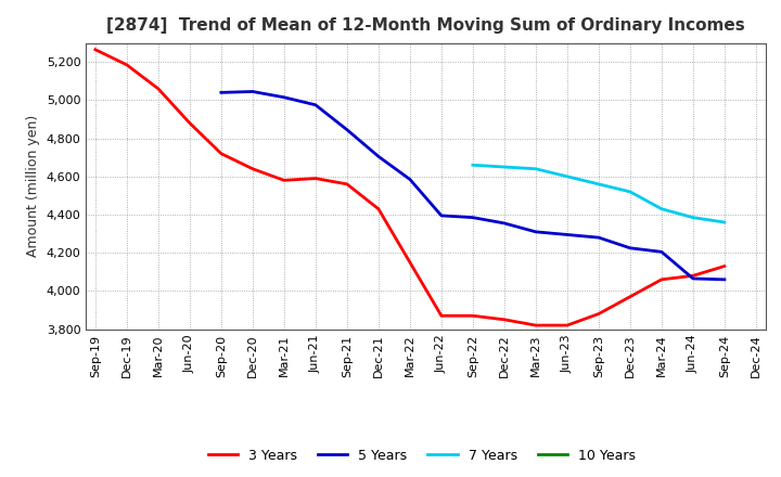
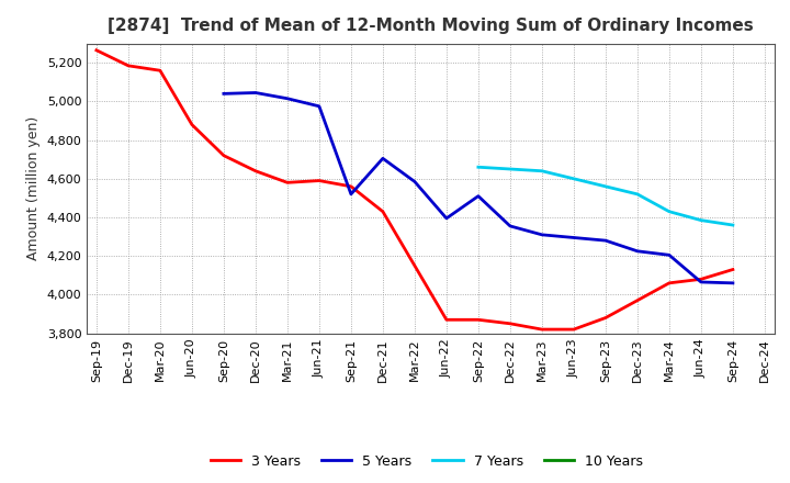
3 Years/Mar-20: 5,060 -> 5,160
5 Years/Sep-21: 4,840 -> 4,520
5 Years/Sep-22: 4,380 -> 4,510
